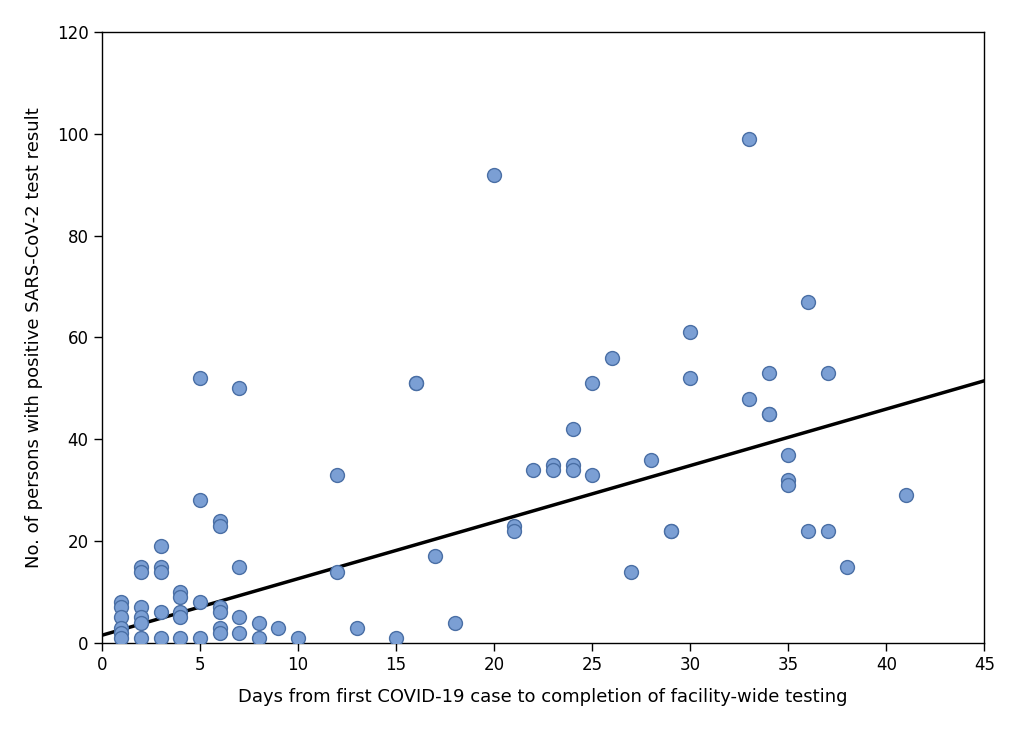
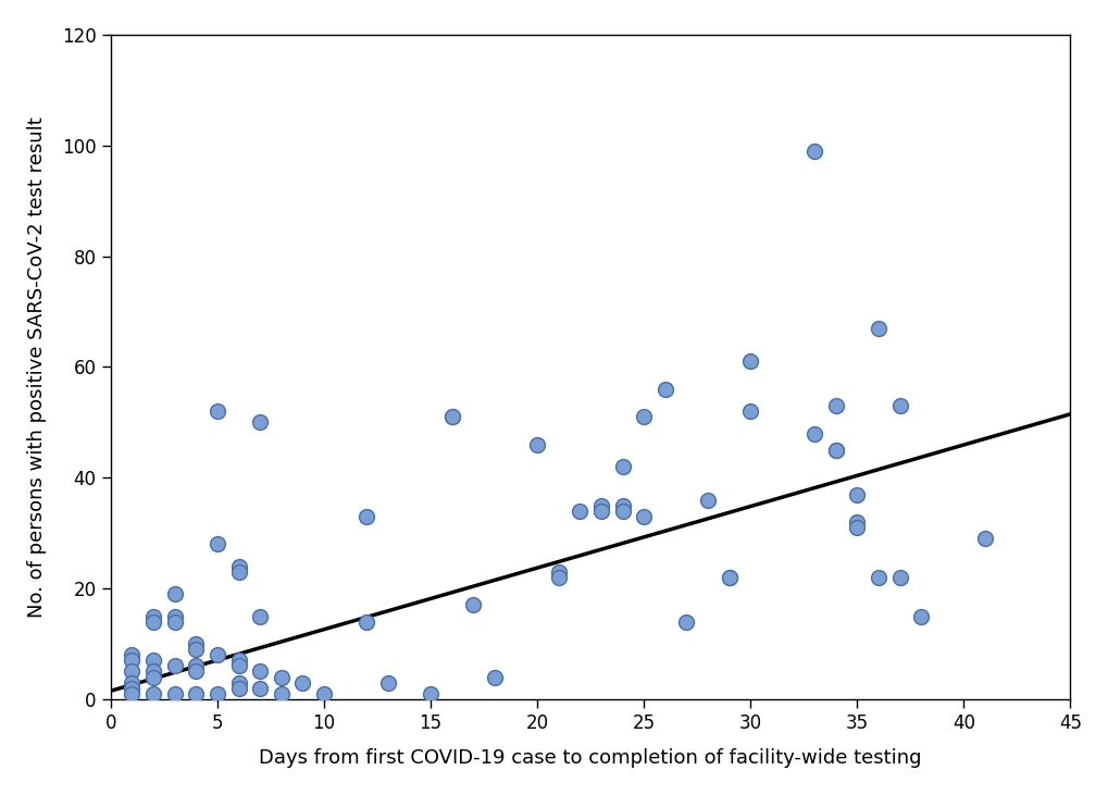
20: 92 -> 46
